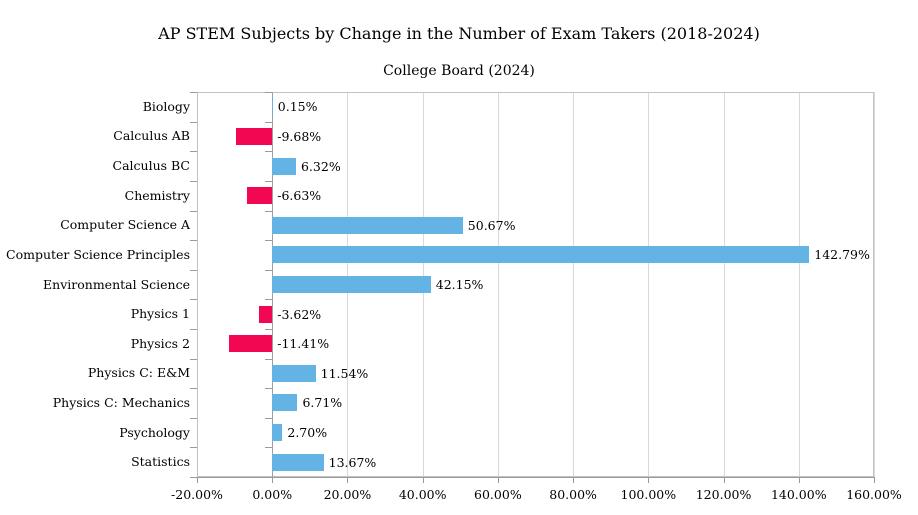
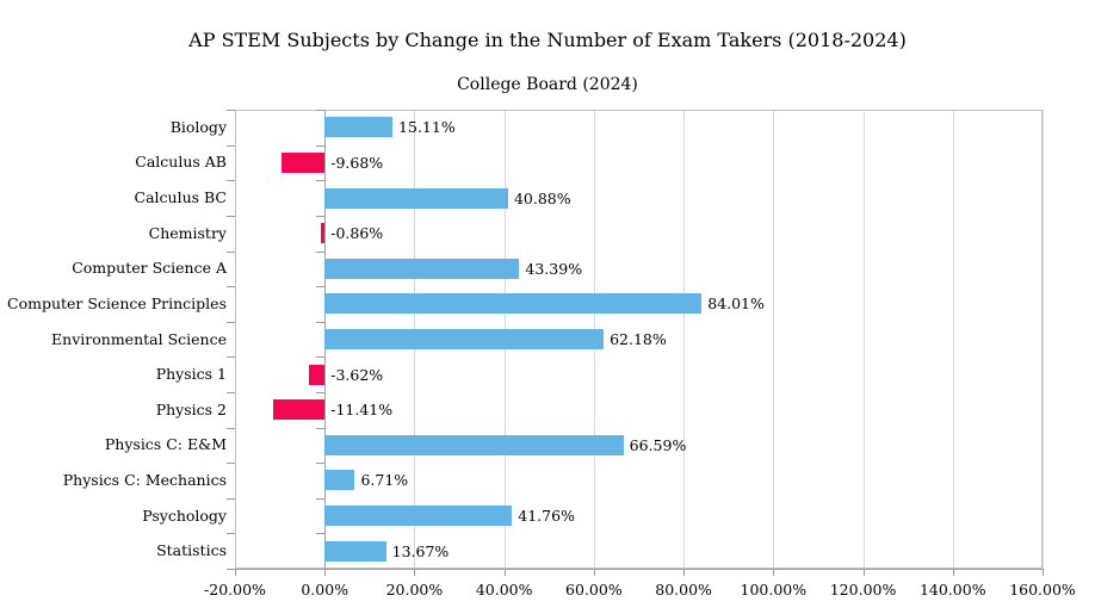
Biology: 0.15% -> 15.11%
Calculus BC: 6.32% -> 40.88%
Chemistry: -6.63% -> -0.86%
Computer Science A: 50.67% -> 43.39%
Computer Science Principles: 142.79% -> 84.01%
Environmental Science: 42.15% -> 62.18%
Physics C: E&M: 11.54% -> 66.59%
Psychology: 2.70% -> 41.76%
